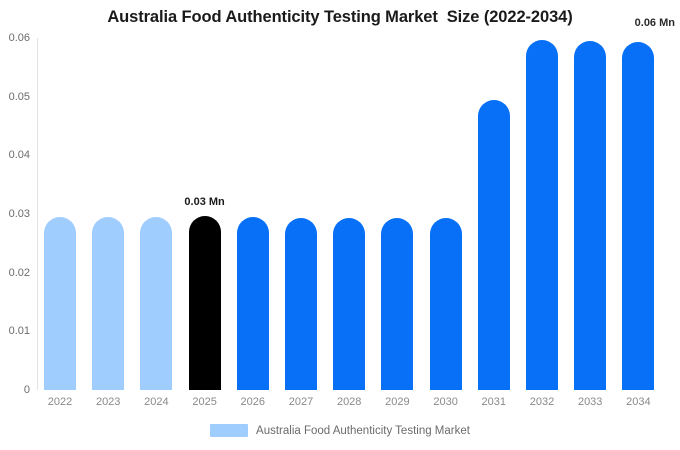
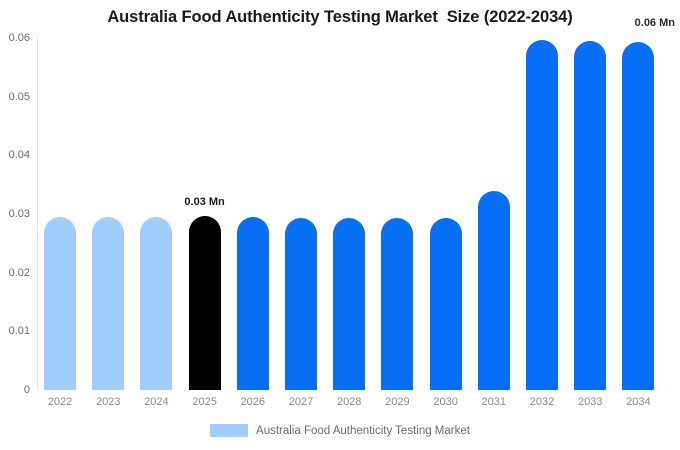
2031: 0.050 -> 0.034
